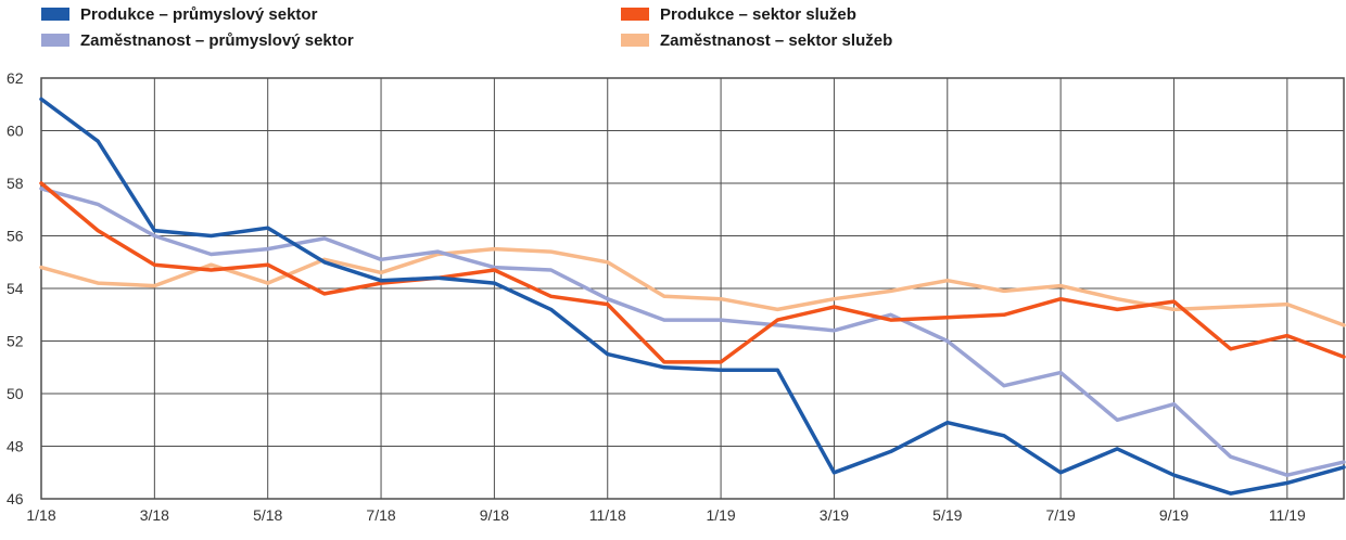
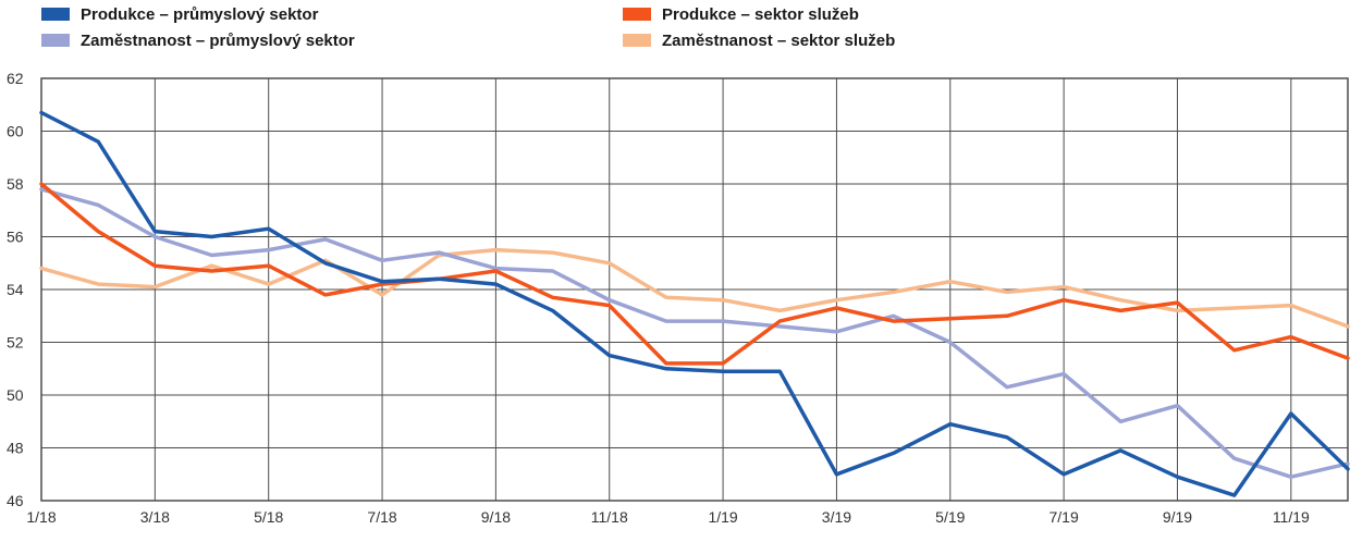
Produkce – průmyslový sektor/1/18: 61.2 -> 60.7
Zaměstnanost – sektor služeb/7/18: 54.6 -> 53.8
Produkce – průmyslový sektor/11/19: 46.6 -> 49.3
